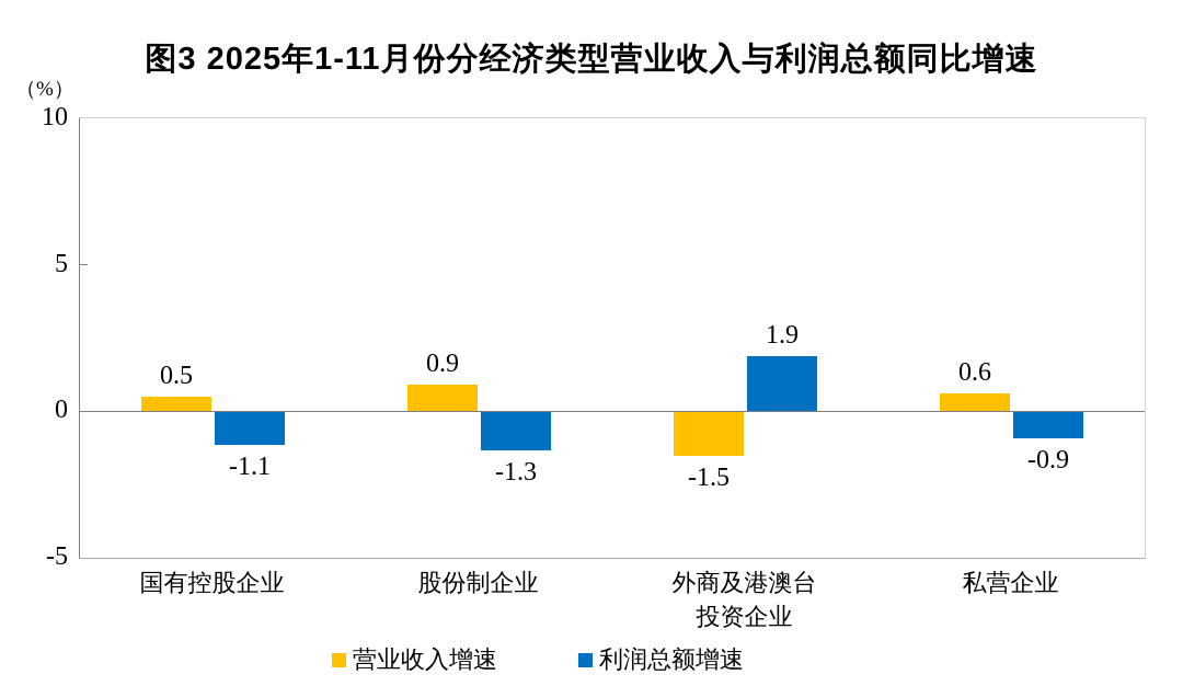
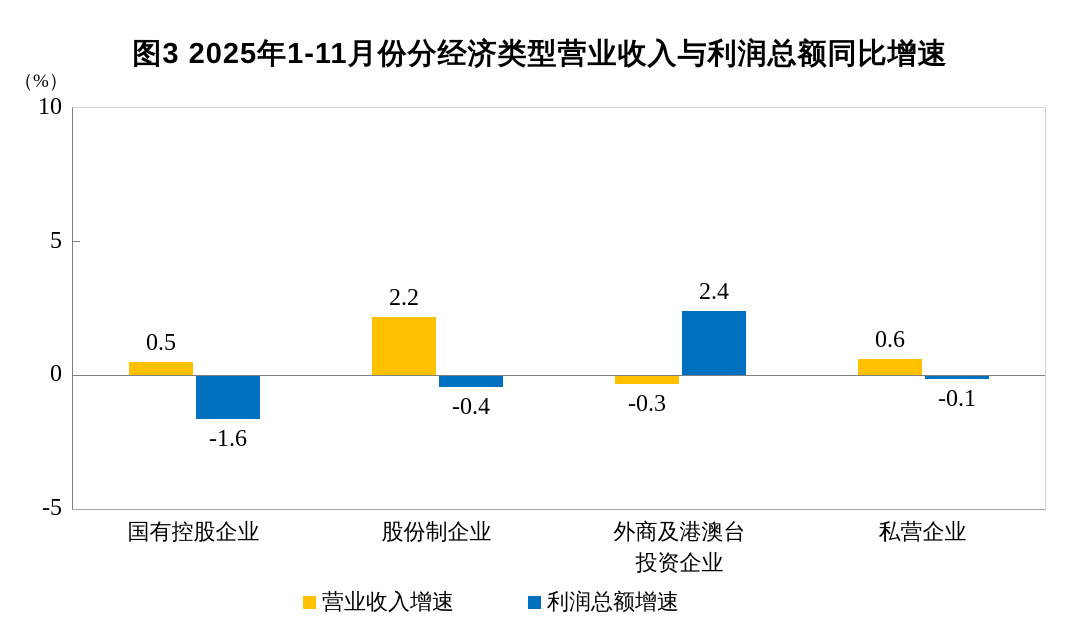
利润总额增速/国有控股企业: -1.1 -> -1.6
营业收入增速/股份制企业: 0.9 -> 2.2
利润总额增速/股份制企业: -1.3 -> -0.4
营业收入增速/外商及港澳台 投资企业: -1.5 -> -0.3
利润总额增速/外商及港澳台 投资企业: 1.9 -> 2.4
利润总额增速/私营企业: -0.9 -> -0.1
